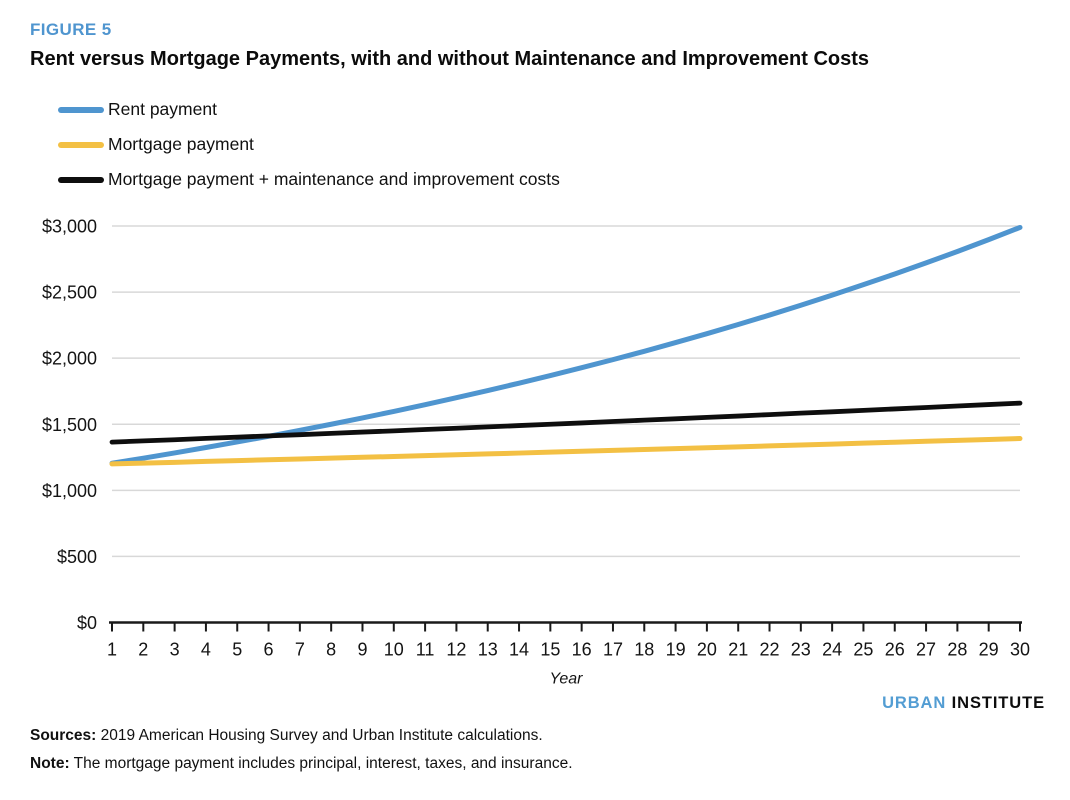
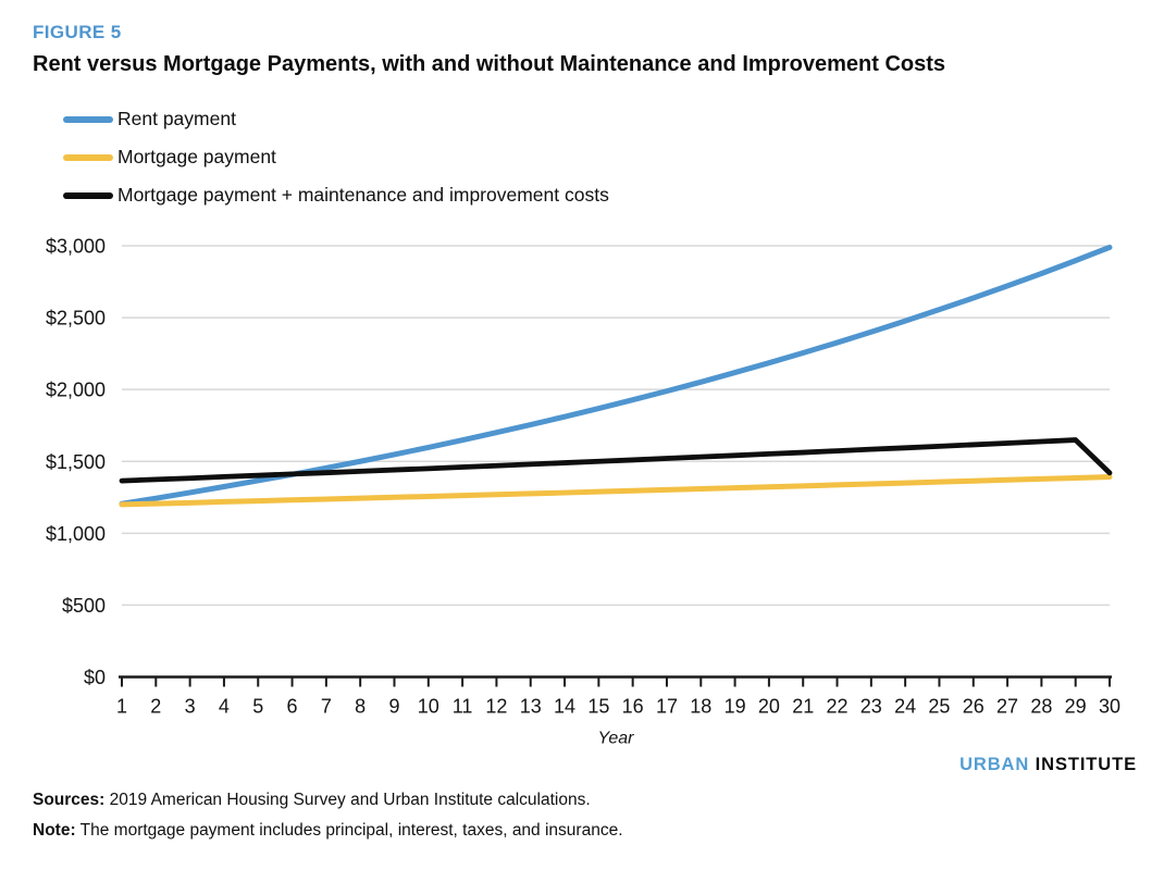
Mortgage payment + maintenance and improvement costs/30: $1660 -> $1420
